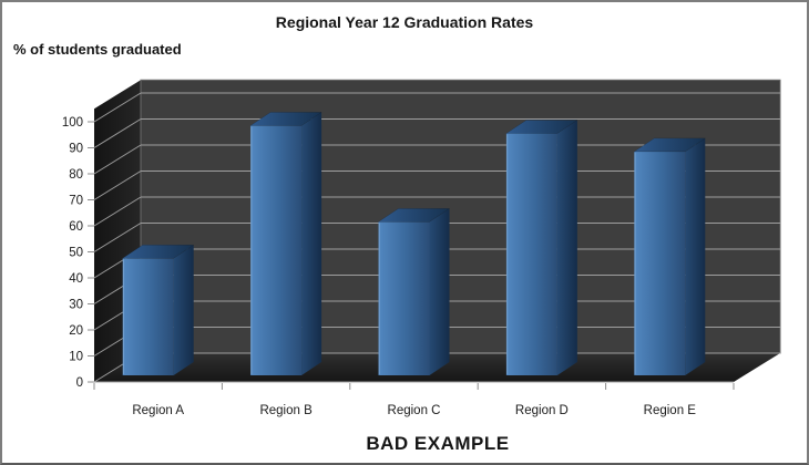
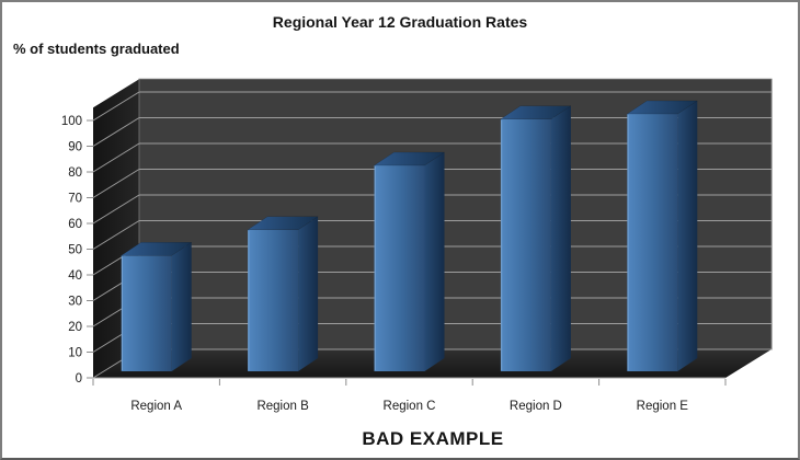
Region B: 96 -> 55
Region C: 59 -> 80
Region D: 93 -> 98
Region E: 86 -> 100
